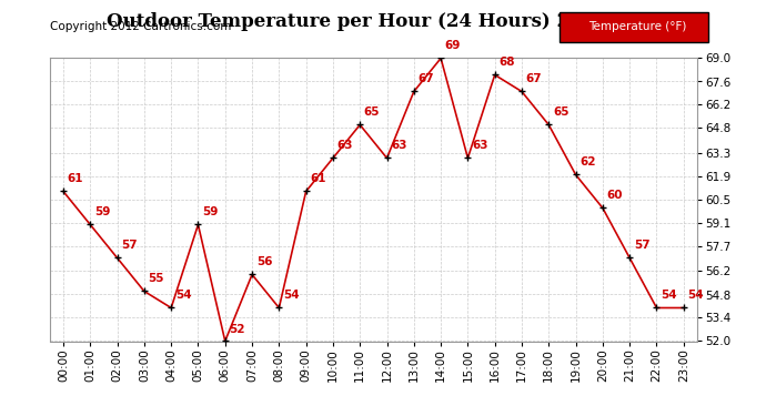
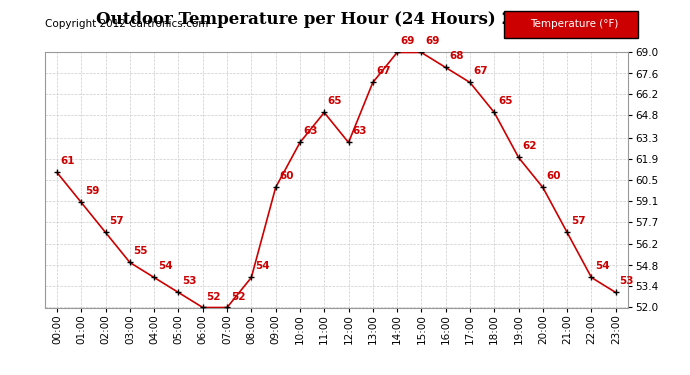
05:00: 59 -> 53
07:00: 56 -> 52
09:00: 61 -> 60
15:00: 63 -> 69
23:00: 54 -> 53
